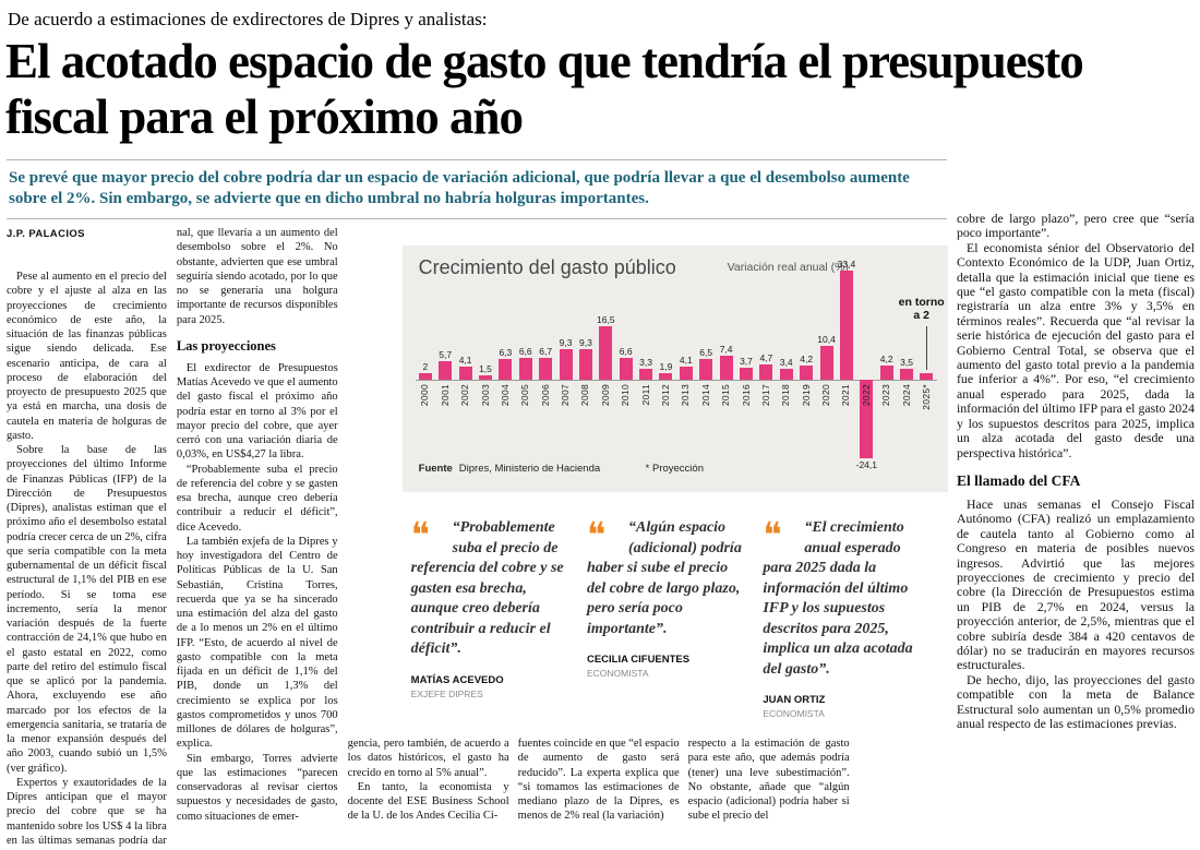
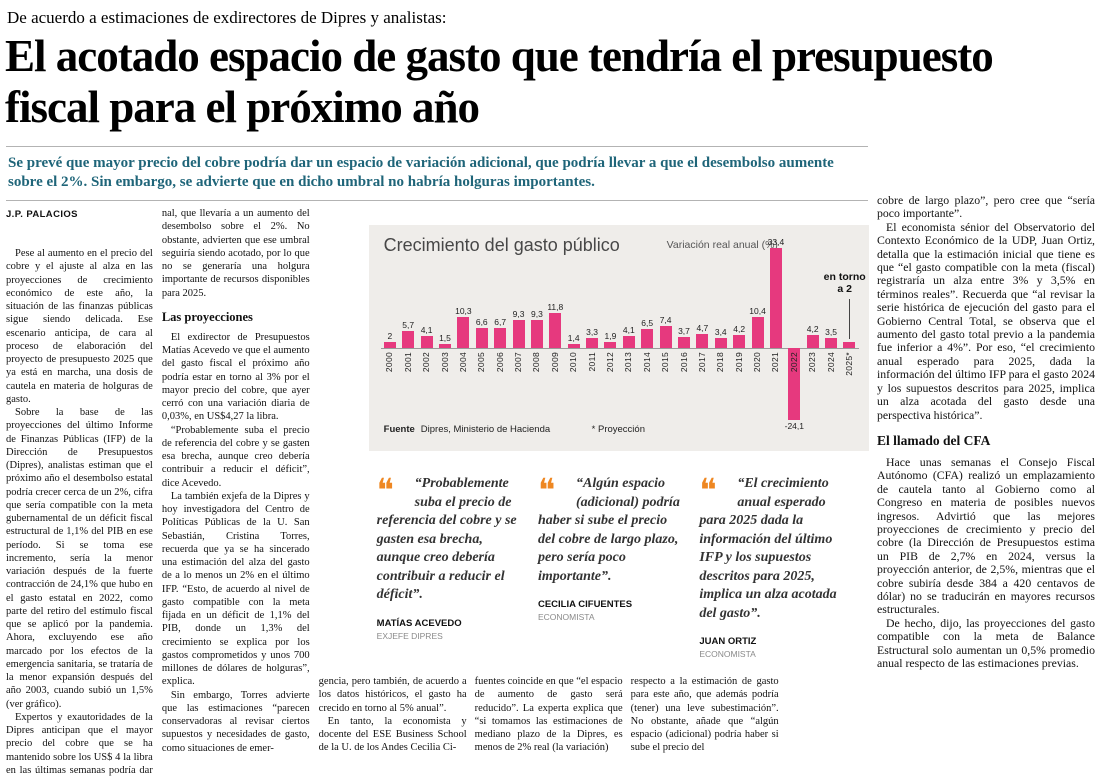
2004: 6,3 -> 10,3
2009: 16,5 -> 11,8
2010: 6,6 -> 1,4
